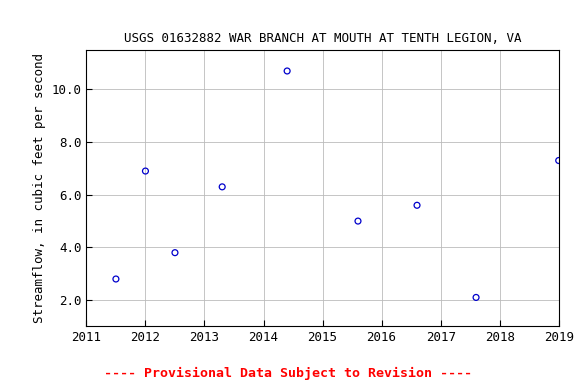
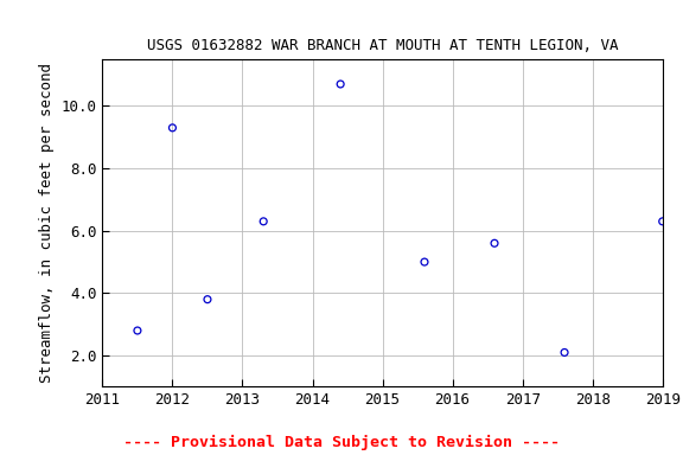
2012: 6.9 -> 9.3
2019: 7.3 -> 6.3
